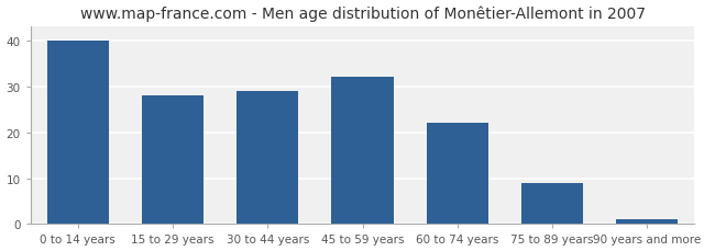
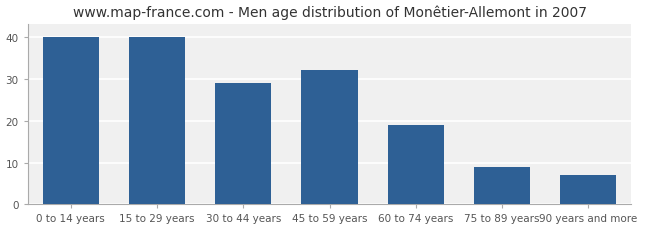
15 to 29 years: 28 -> 40
60 to 74 years: 22 -> 19
90 years and more: 1 -> 7
